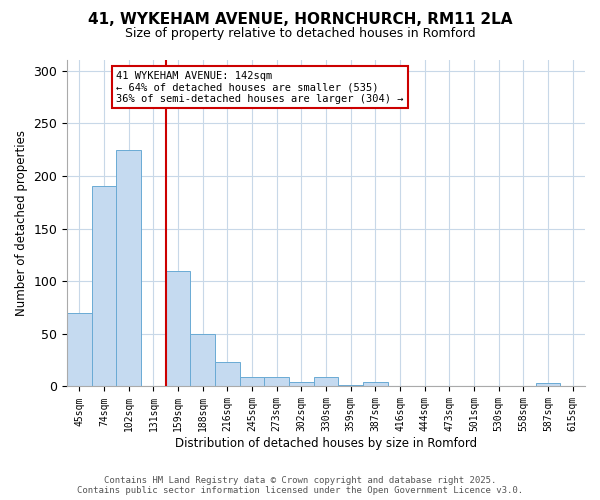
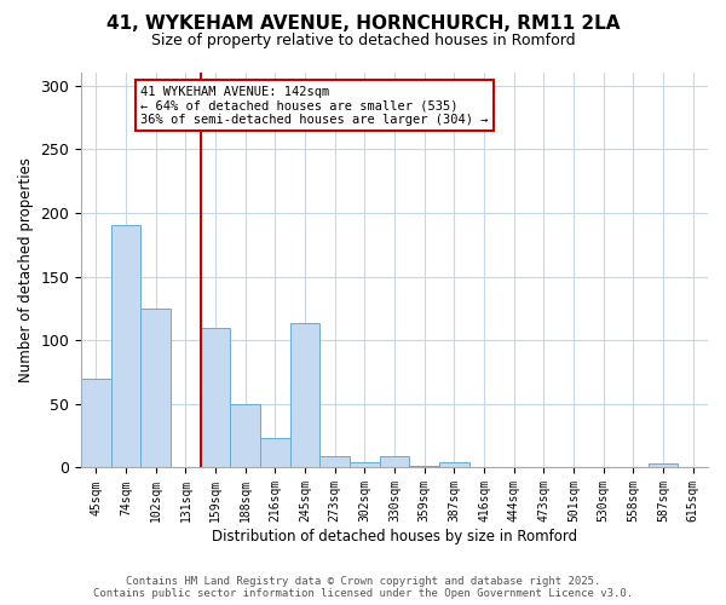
102sqm: 225 -> 125
245sqm: 9 -> 113
